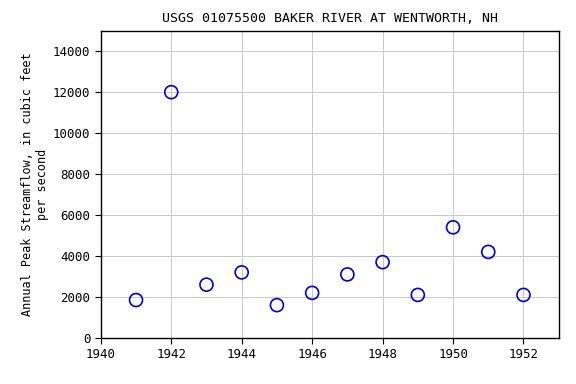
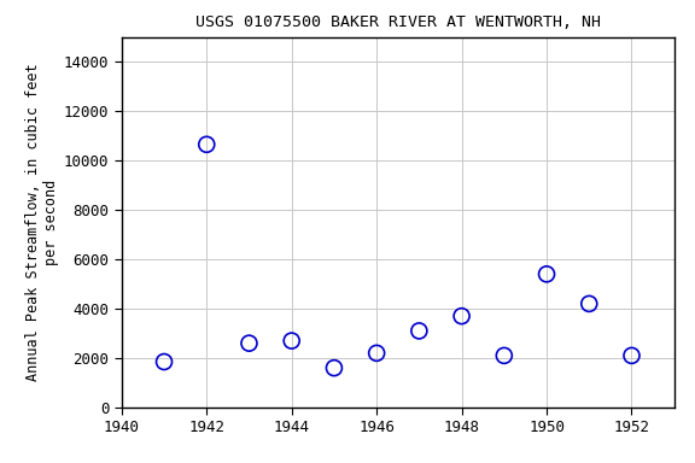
1942: 12000 -> 10650
1944: 3200 -> 2700
